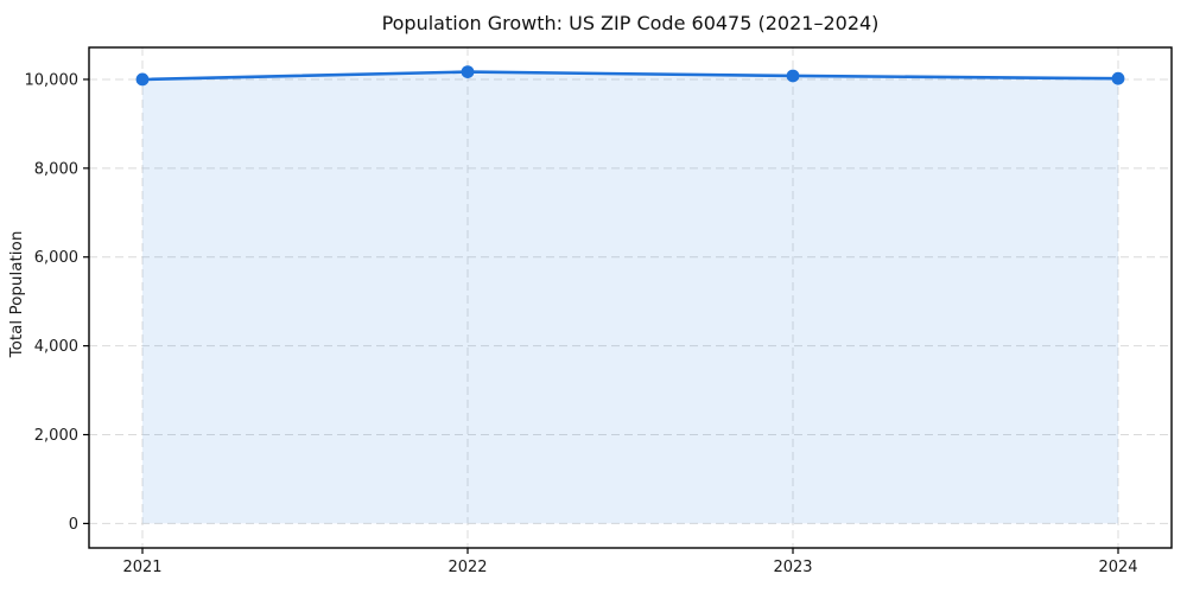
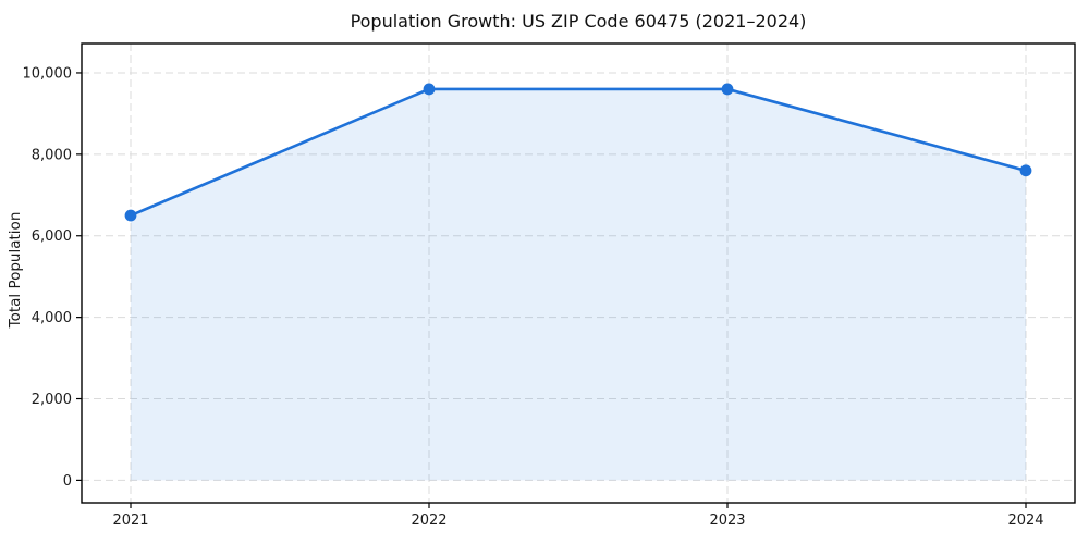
2021: 10000 -> 6500
2022: 10200 -> 9600
2023: 10100 -> 9600
2024: 10000 -> 7600
